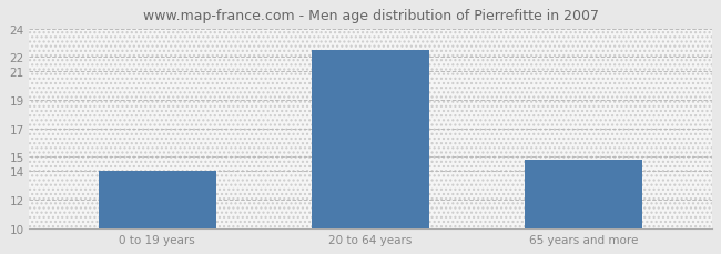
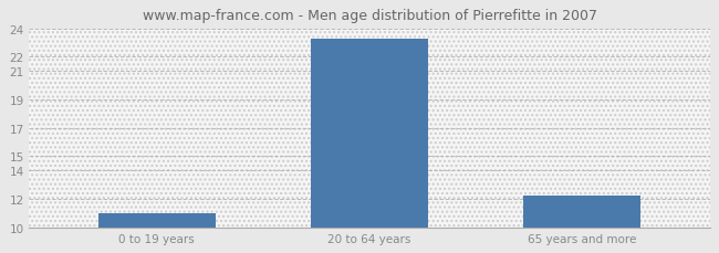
0 to 19 years: 14.0 -> 11.0
20 to 64 years: 22.5 -> 23.3
65 years and more: 14.8 -> 12.2
